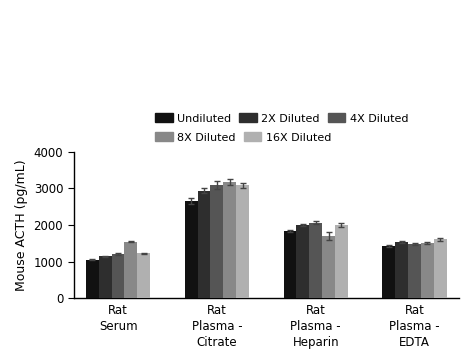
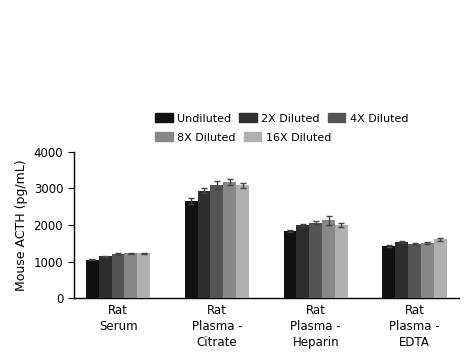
8X Diluted/Rat Serum: 1550 -> 1230
8X Diluted/Rat Plasma - Heparin: 1700 -> 2130
